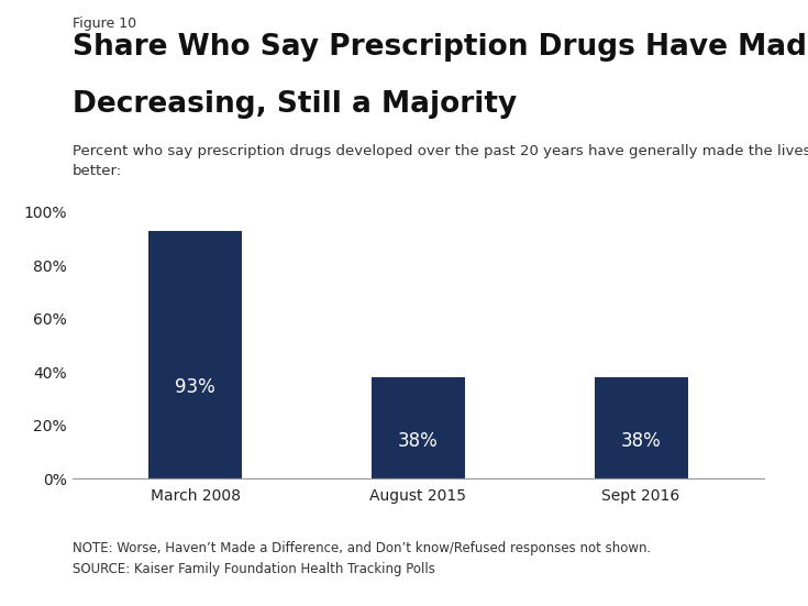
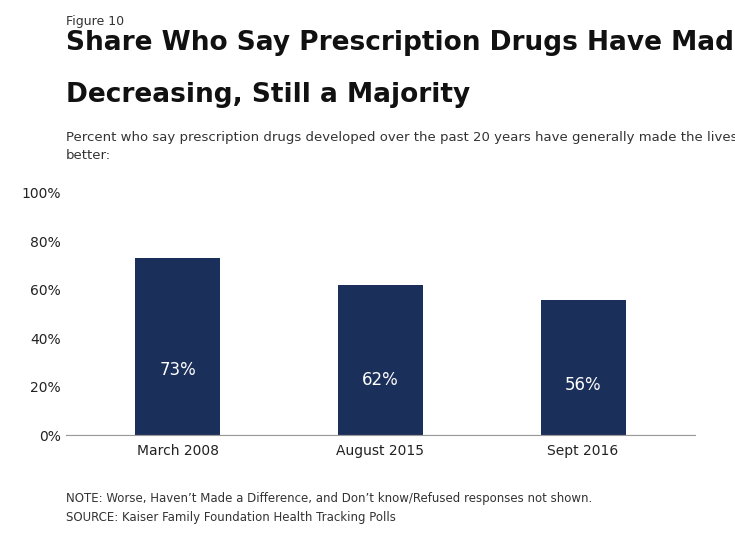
March 2008: 93% -> 73%
August 2015: 38% -> 62%
Sept 2016: 38% -> 56%
